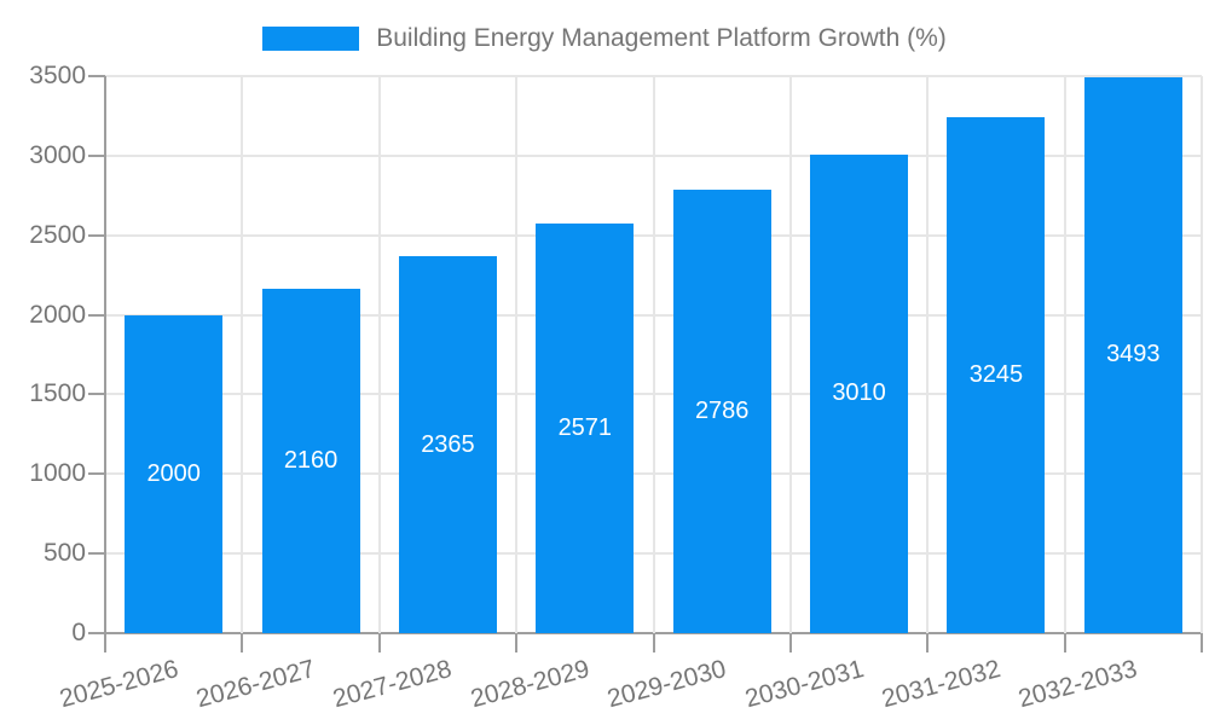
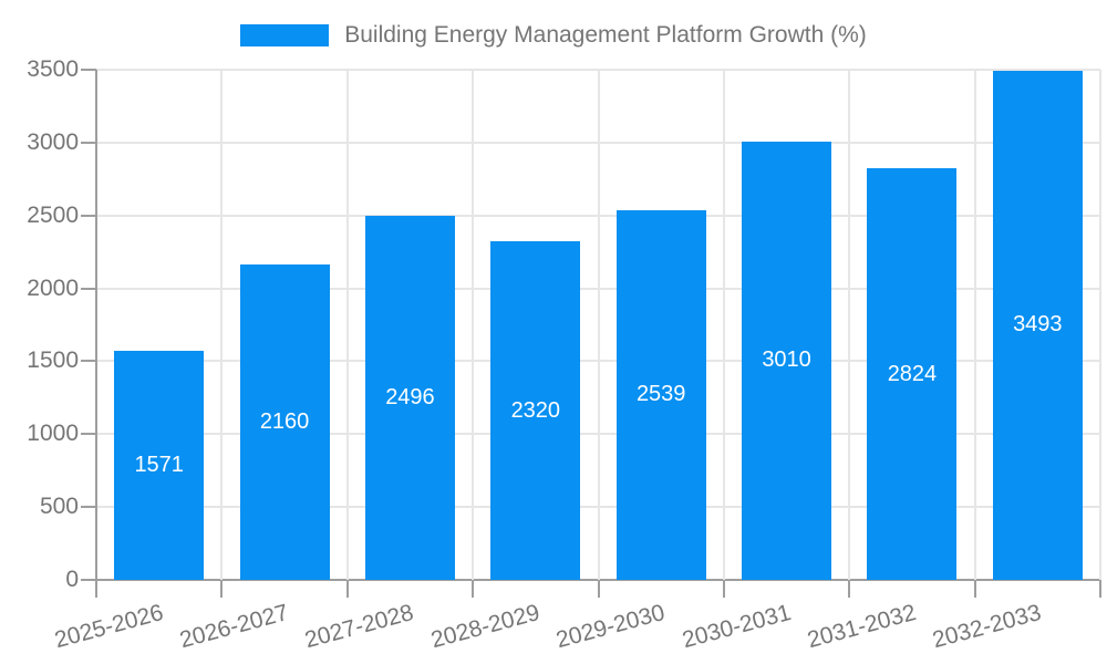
2025-2026: 2000 -> 1571
2027-2028: 2365 -> 2496
2028-2029: 2571 -> 2320
2029-2030: 2786 -> 2539
2031-2032: 3245 -> 2824
